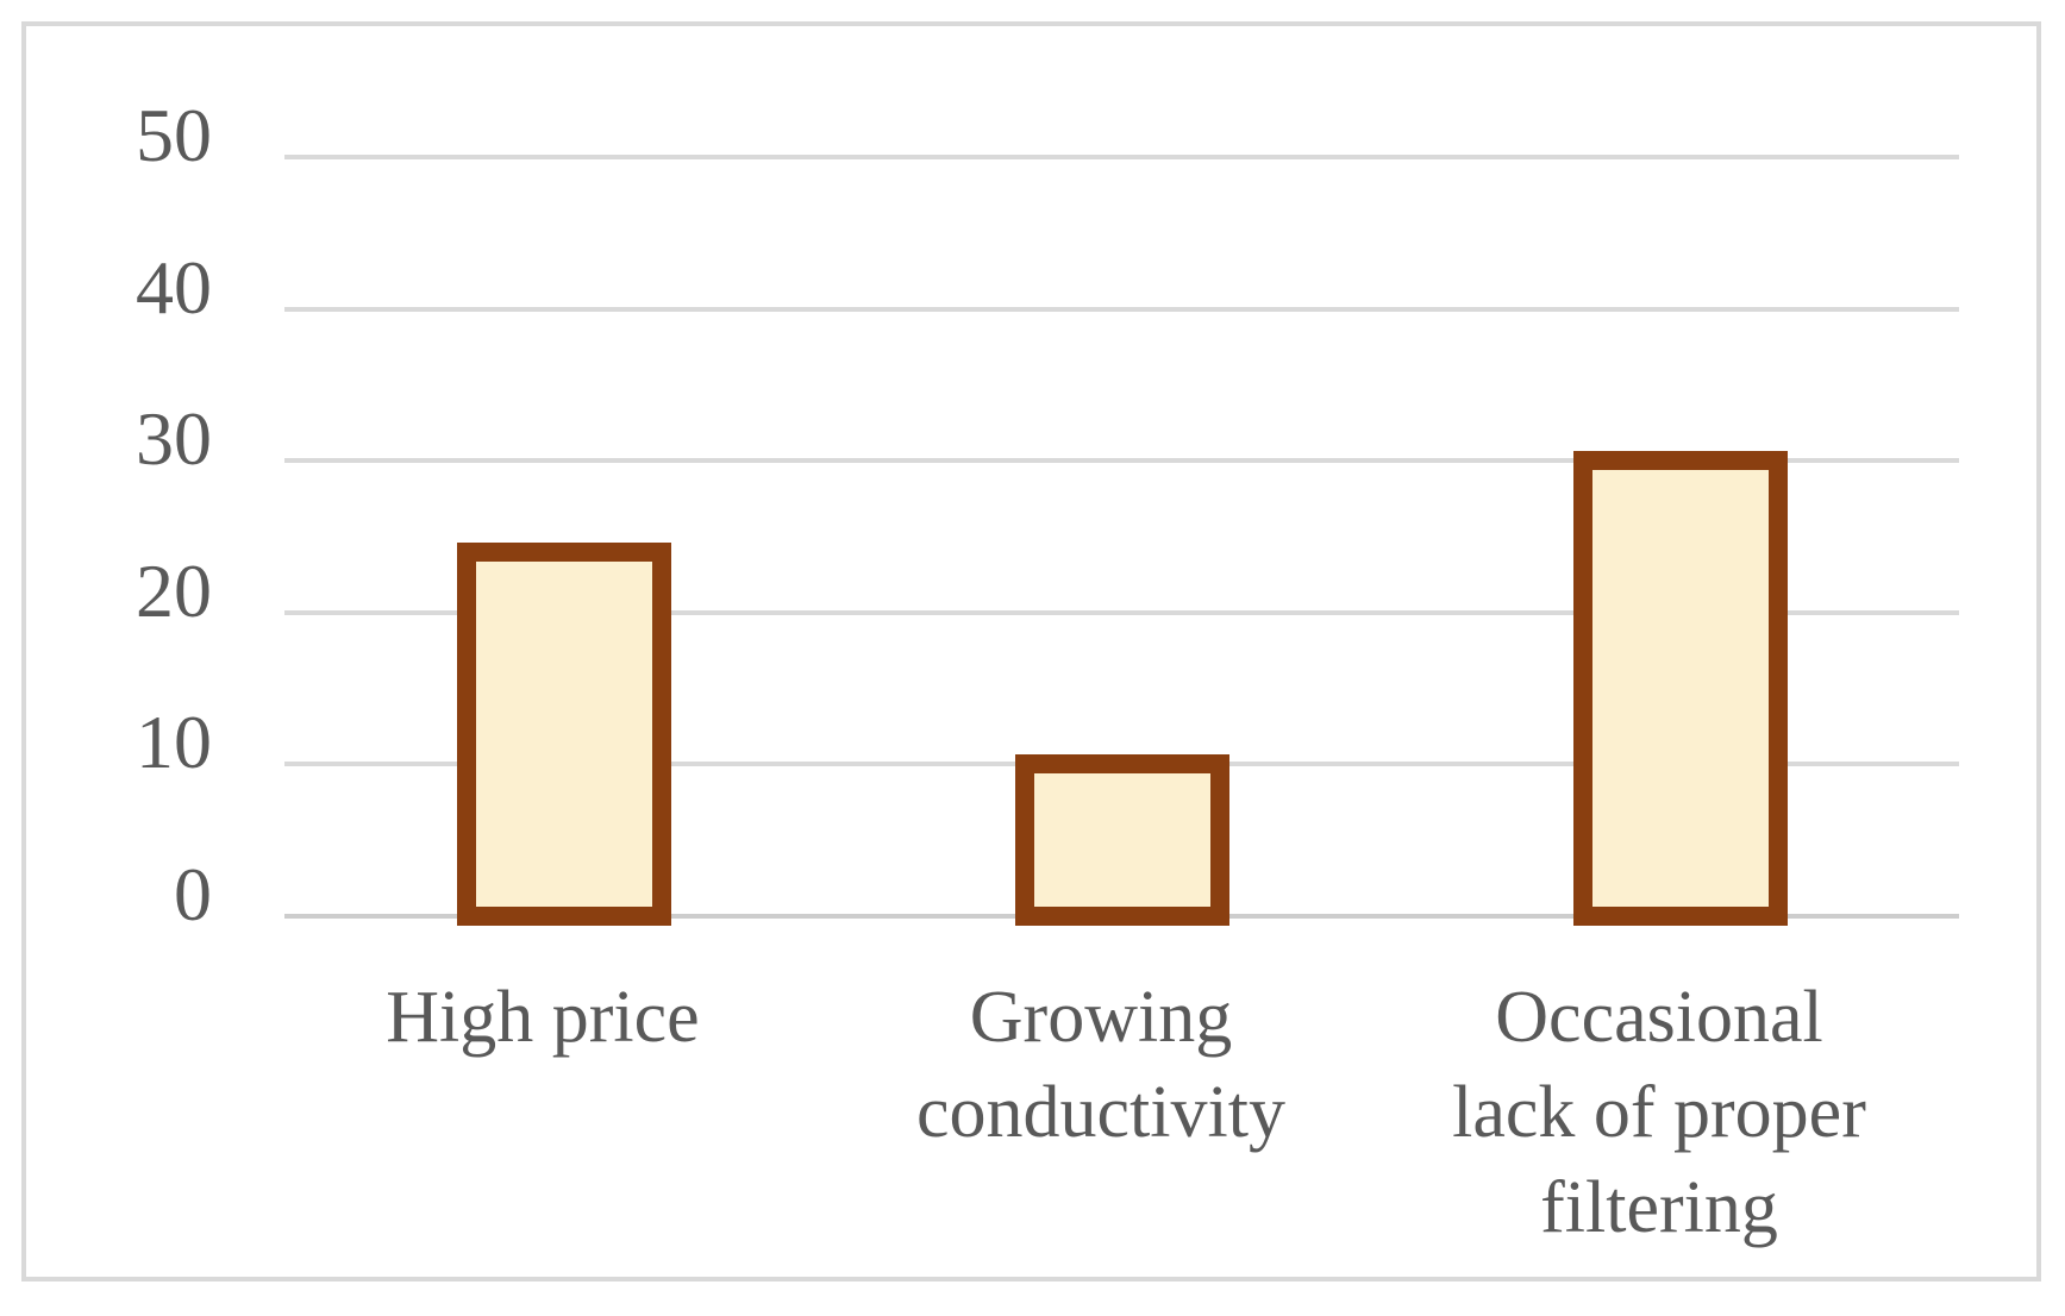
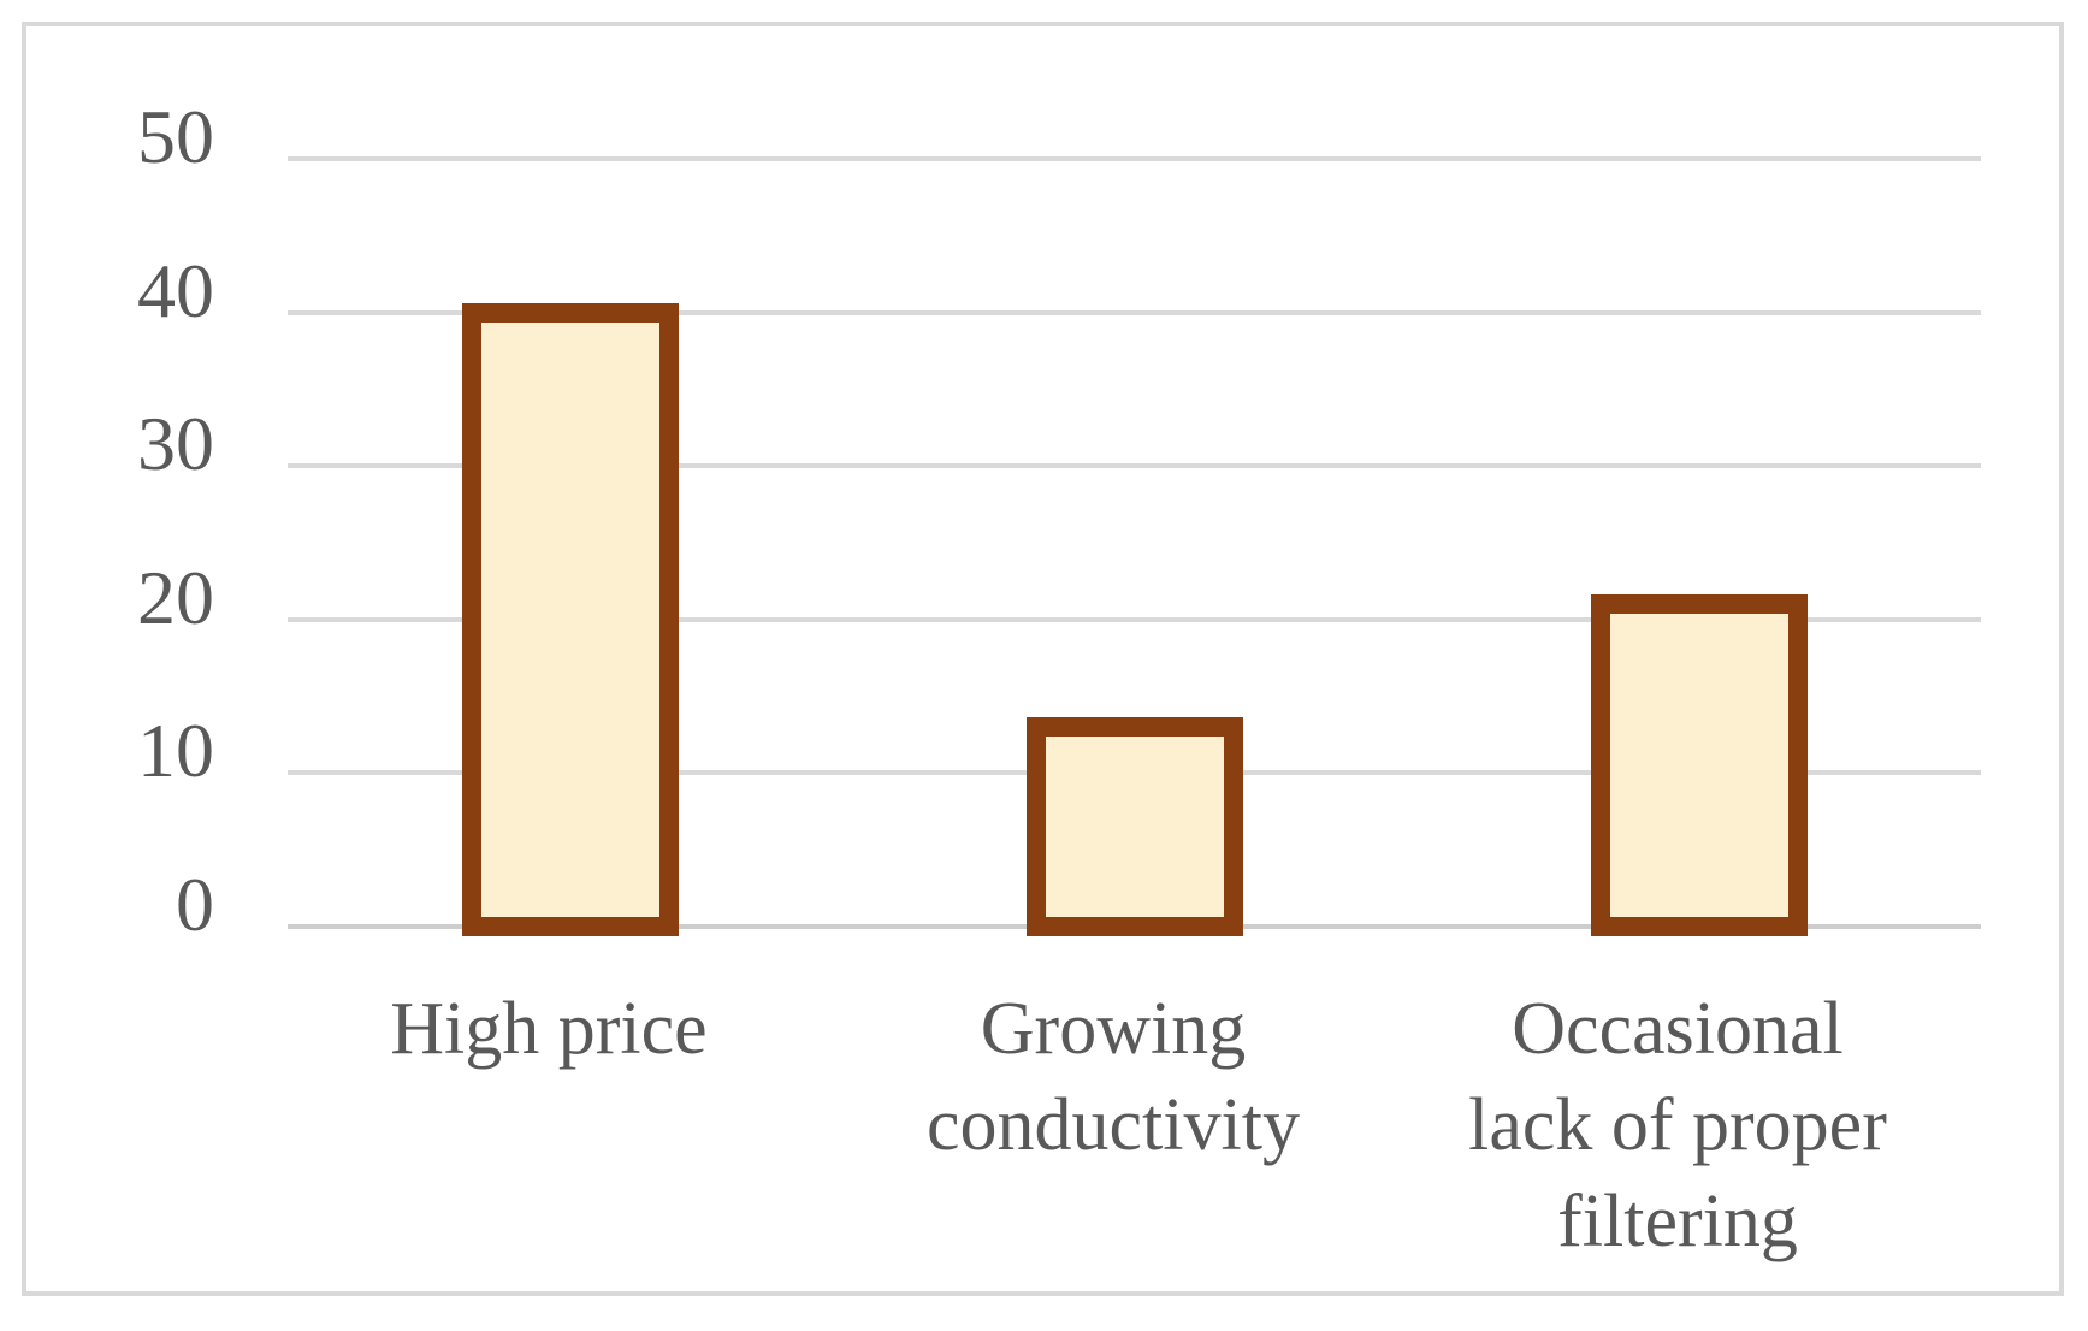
High price: 24 -> 40
Growing conductivity: 10 -> 13
Occasional lack of proper filtering: 30 -> 21
